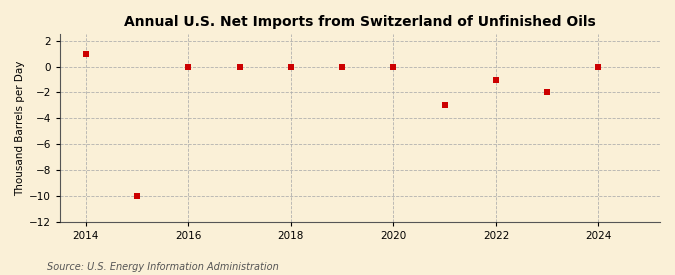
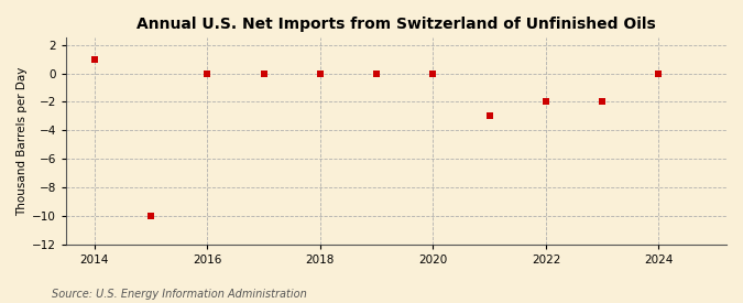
2022: -1 -> -2
